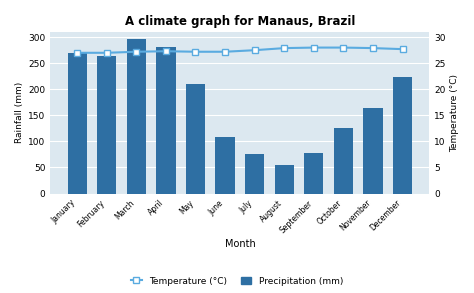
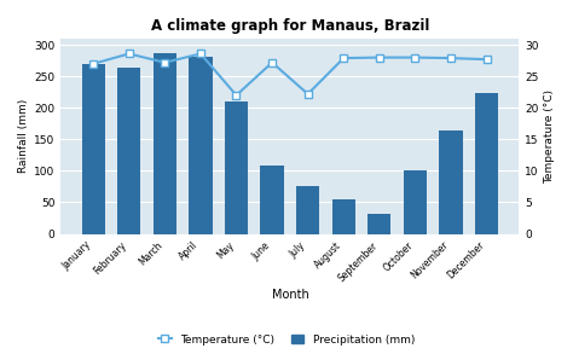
Temperature (°C)/February: 27.0 -> 28.6
Precipitation (mm)/March: 297 -> 286
Temperature (°C)/April: 27.3 -> 28.6
Temperature (°C)/May: 27.2 -> 22.0
Temperature (°C)/July: 27.5 -> 22.2
Precipitation (mm)/September: 77 -> 32
Precipitation (mm)/October: 125 -> 100
